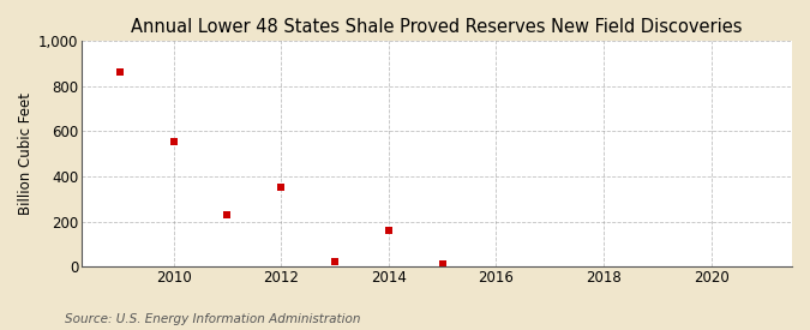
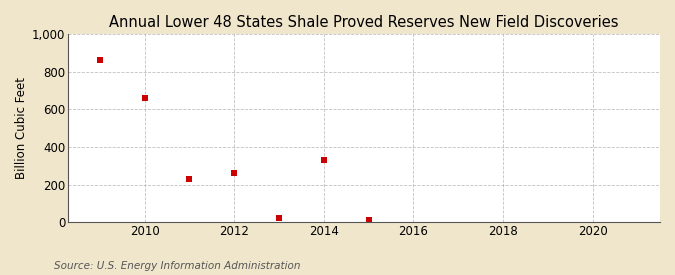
2010: 560 -> 660
2012: 350 -> 260
2014: 160 -> 330
